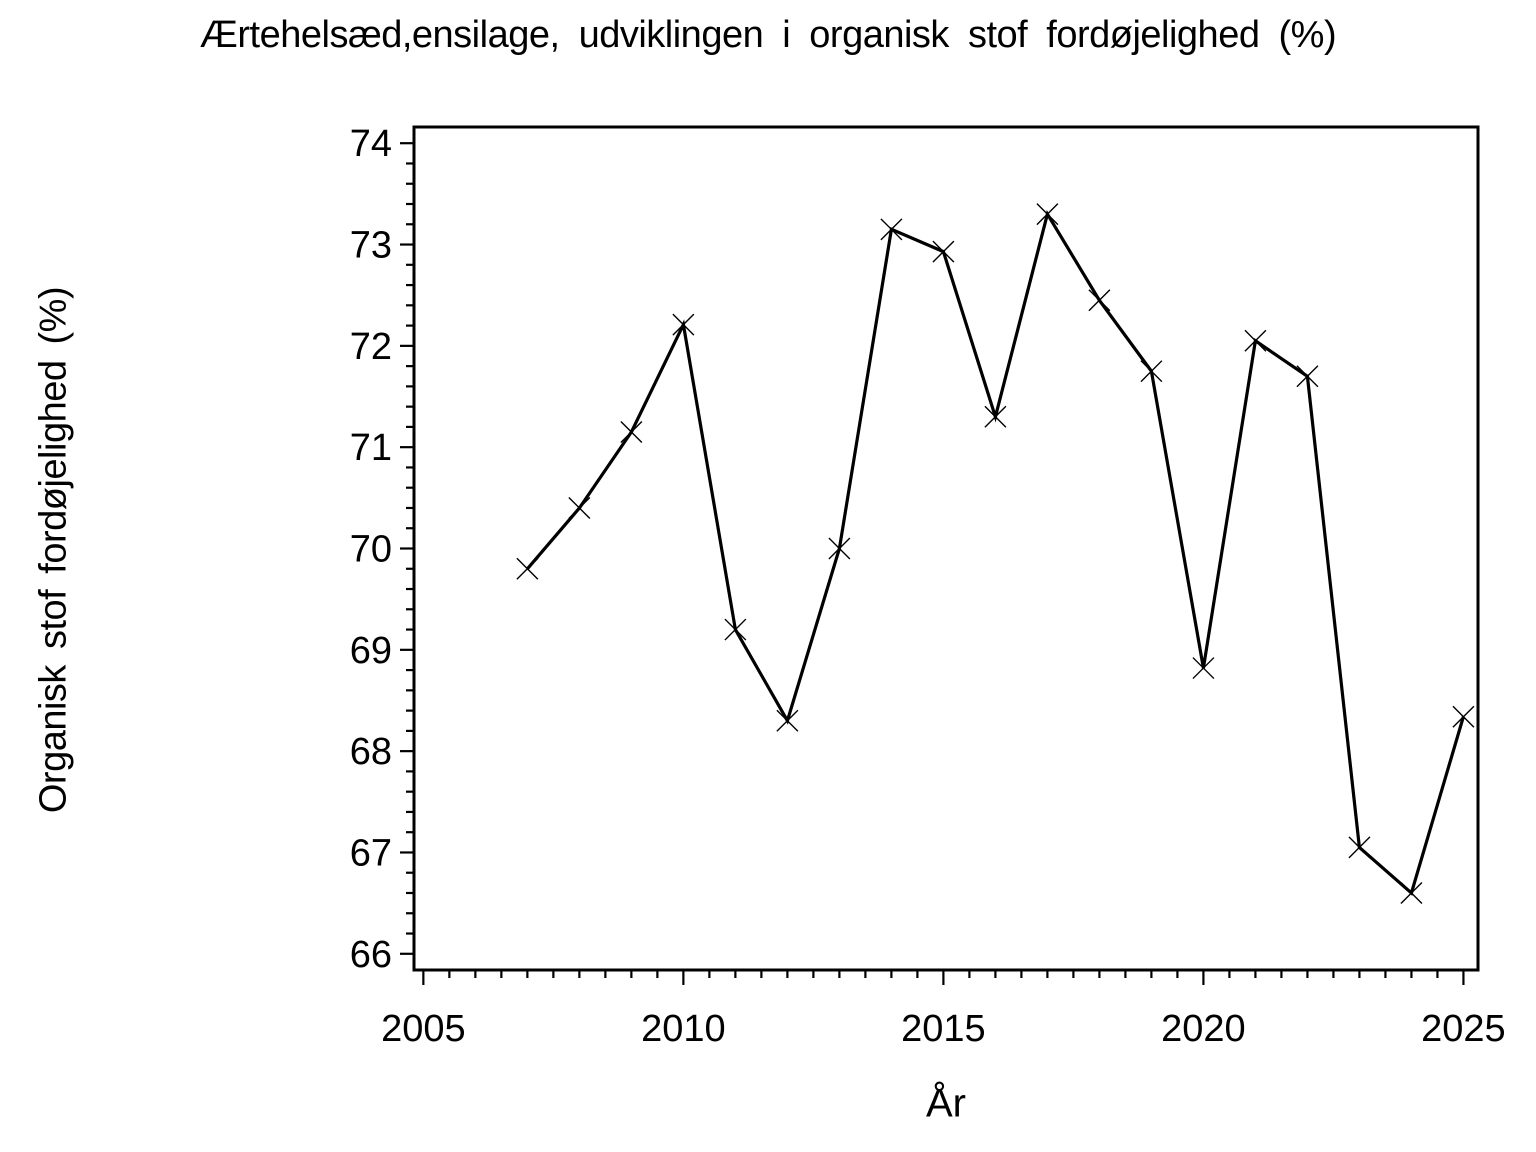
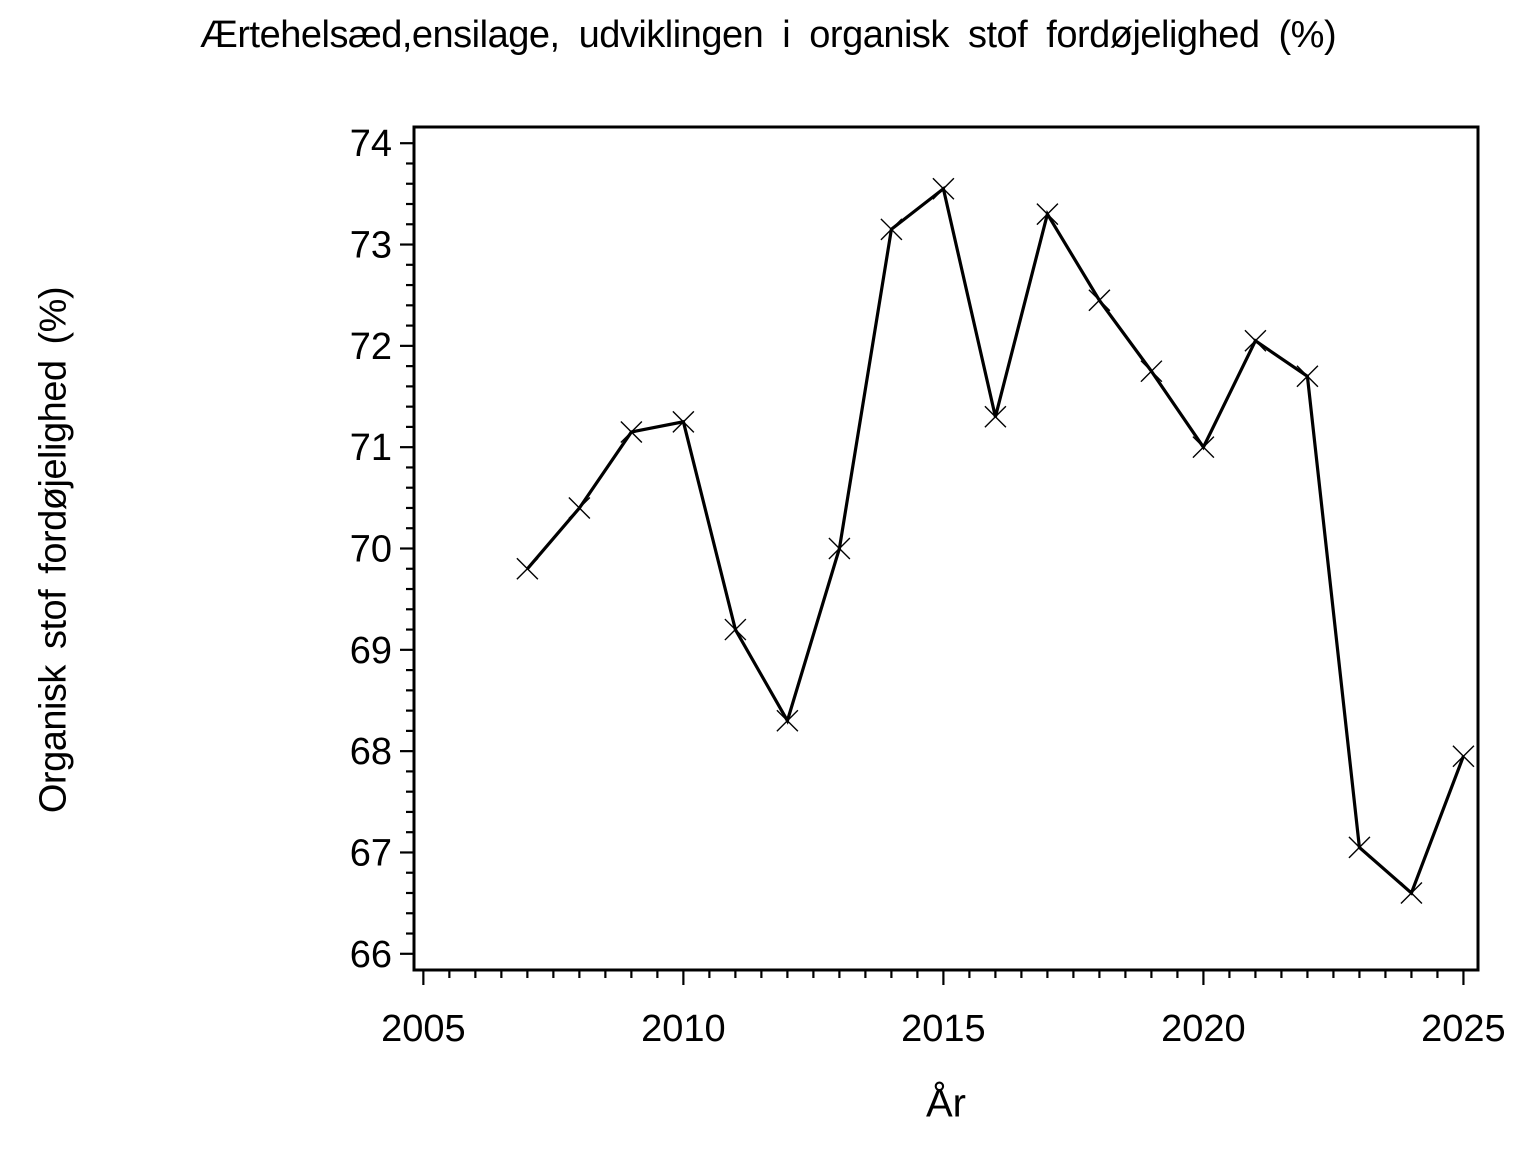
2010: 72.21 -> 71.25
2015: 72.93 -> 73.55
2020: 68.82 -> 71.00
2025: 68.34 -> 67.95
